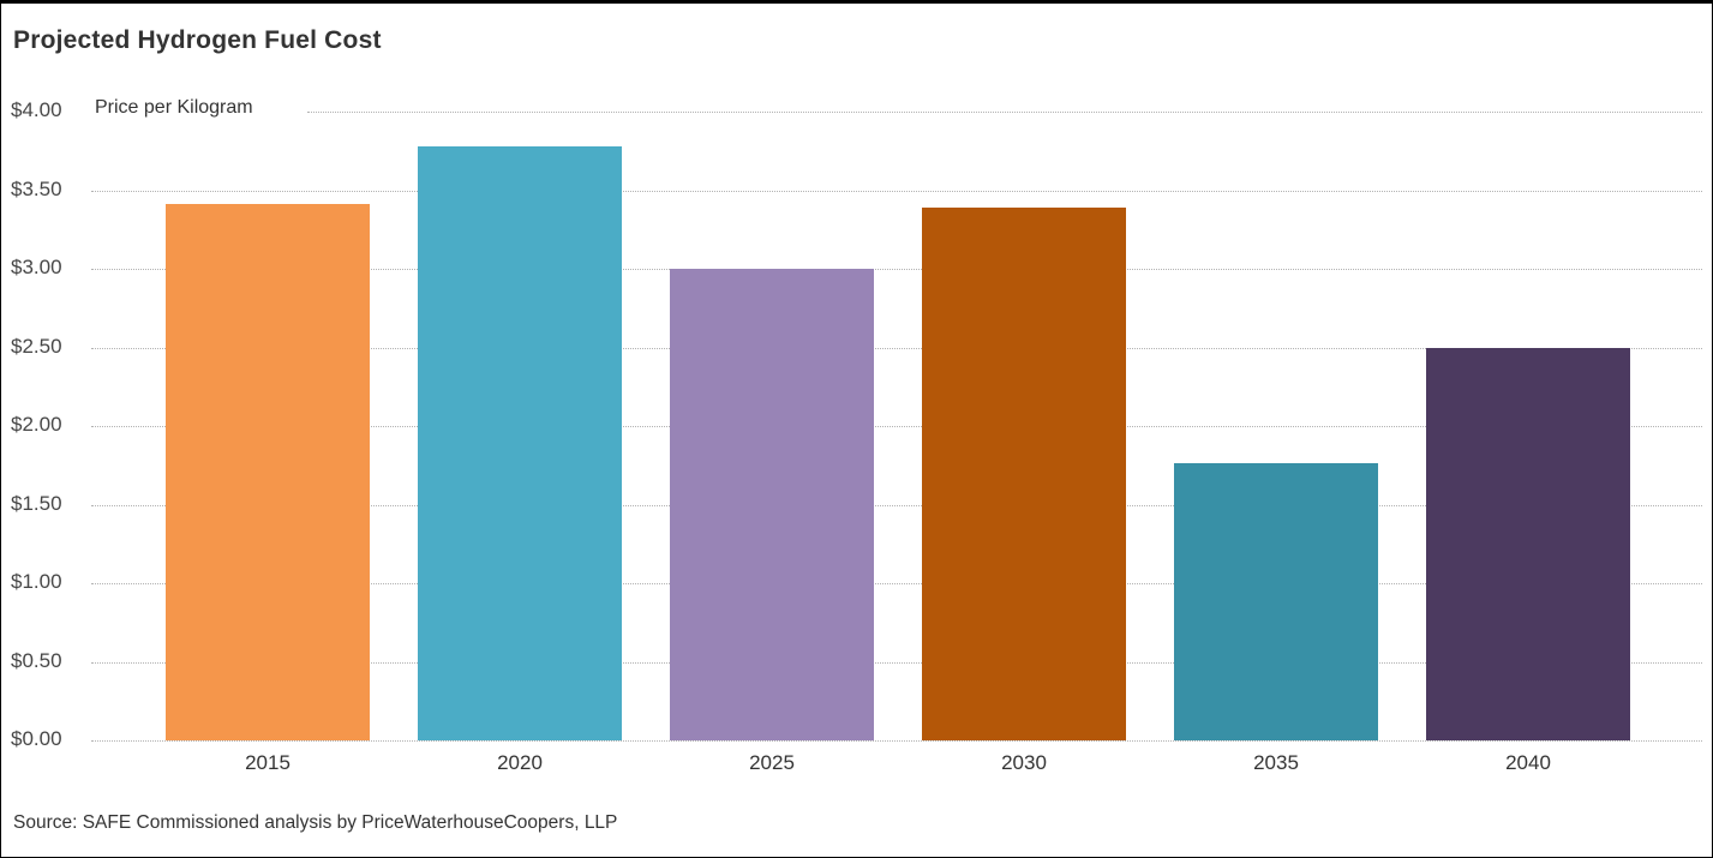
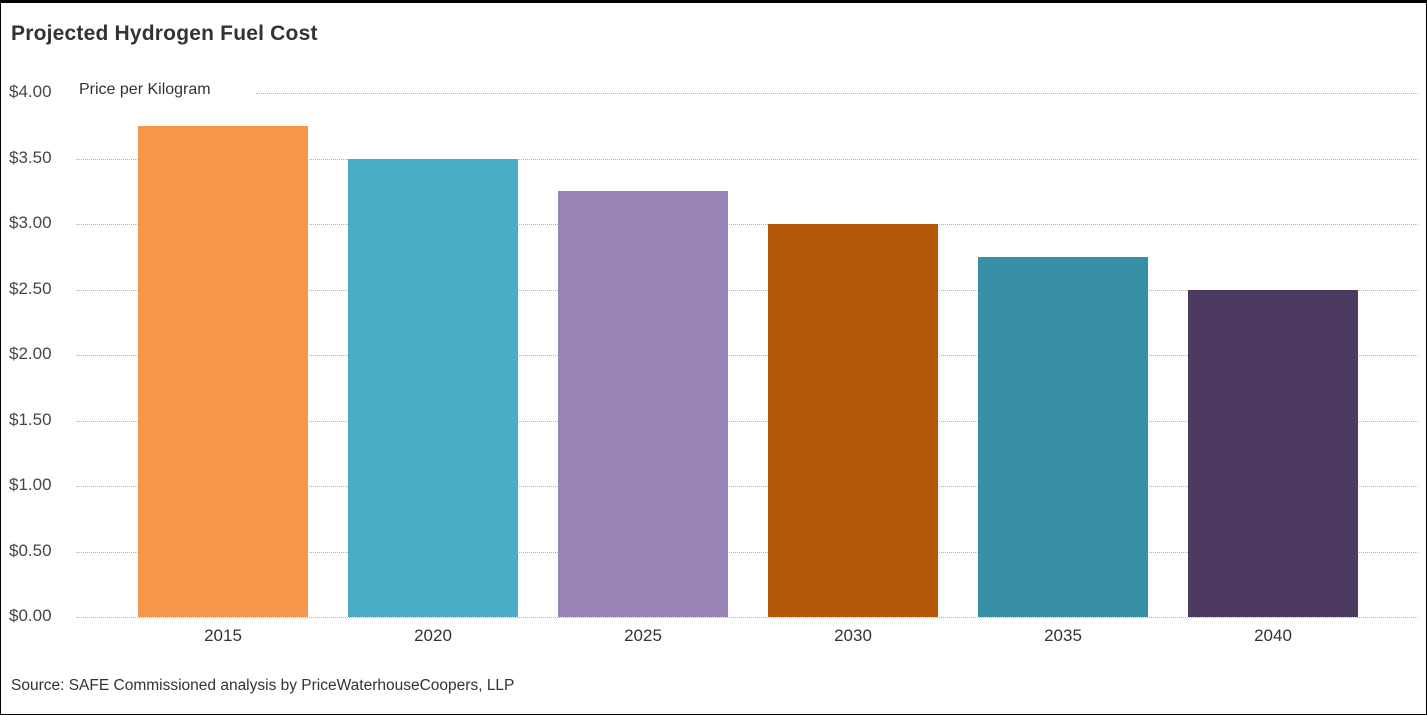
2015: $3.41 -> $3.75
2020: $3.78 -> $3.50
2025: $3.00 -> $3.25
2030: $3.39 -> $3.00
2035: $1.76 -> $2.75
